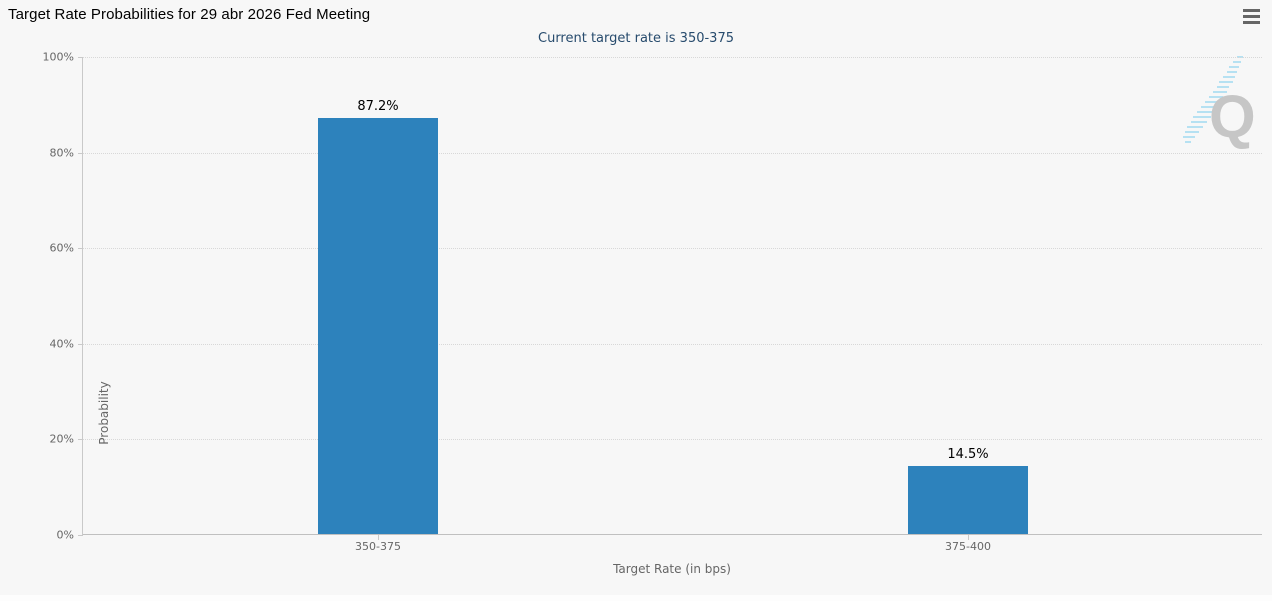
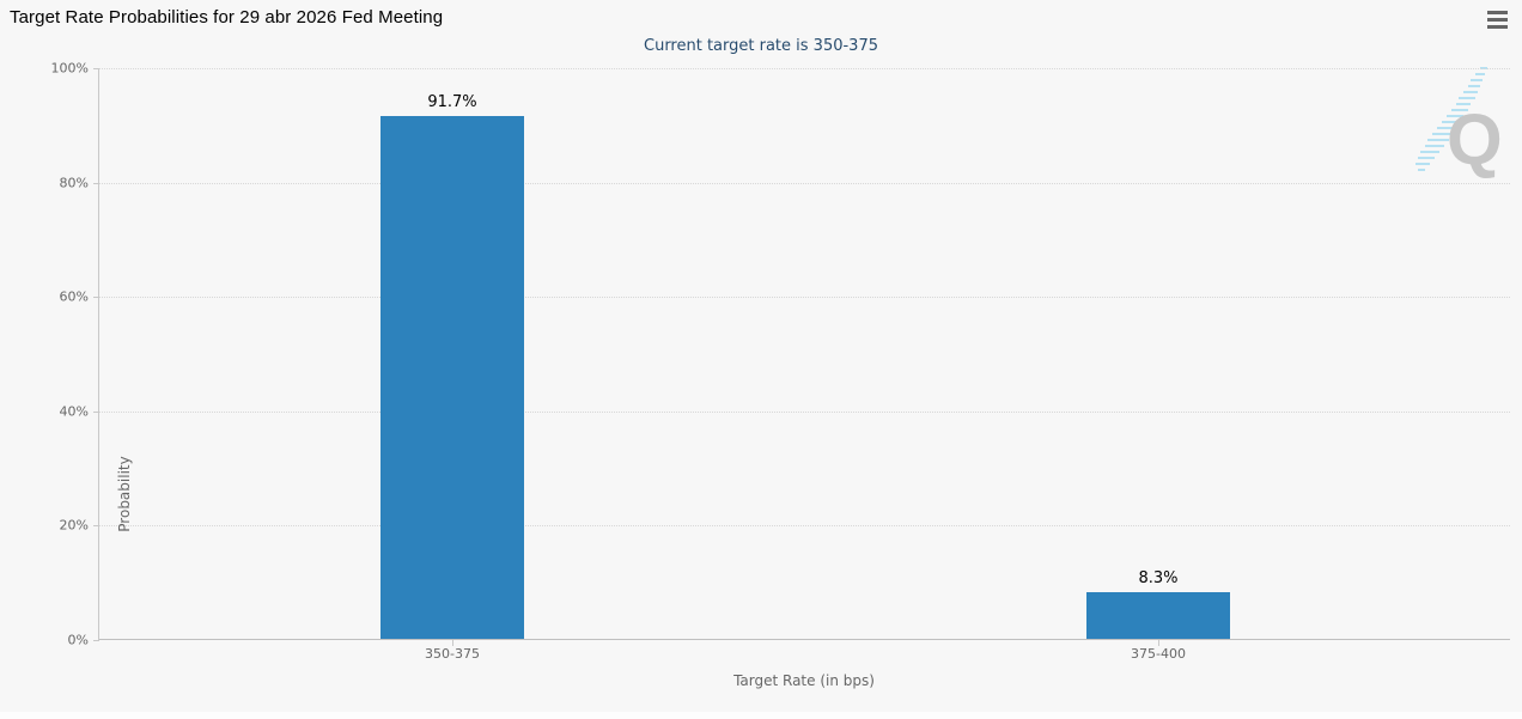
350-375: 87.2% -> 91.7%
375-400: 14.5% -> 8.3%
